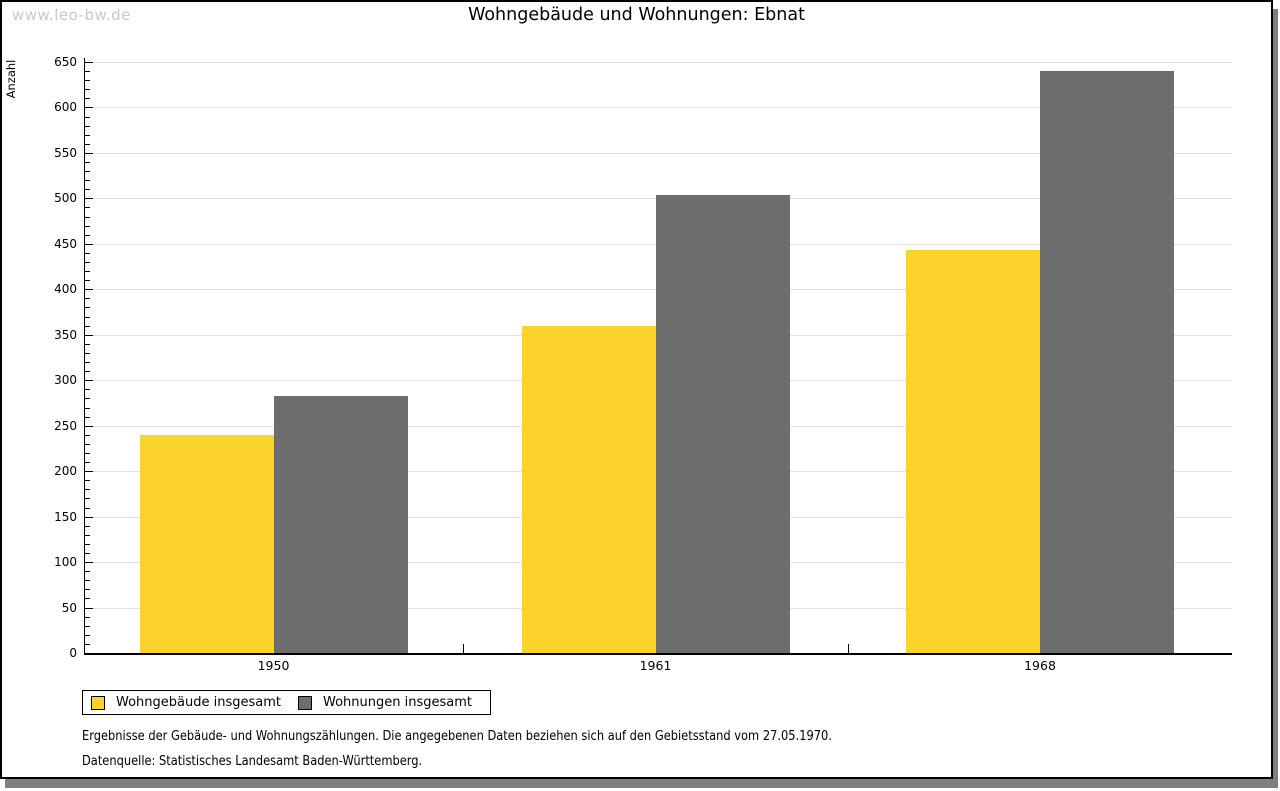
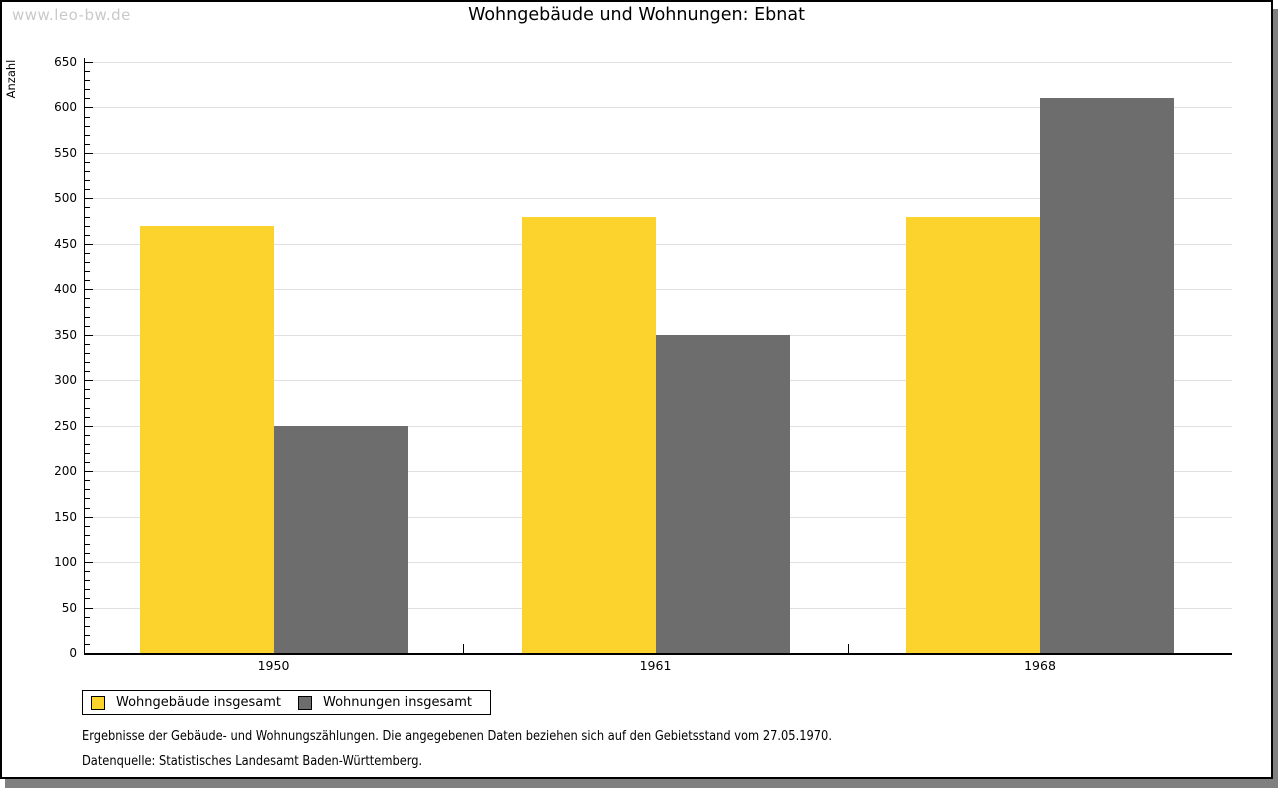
Wohngebäude insgesamt/1950: 240 -> 470
Wohnungen insgesamt/1950: 280 -> 250
Wohngebäude insgesamt/1961: 360 -> 480
Wohnungen insgesamt/1961: 500 -> 350
Wohngebäude insgesamt/1968: 440 -> 480
Wohnungen insgesamt/1968: 640 -> 610
